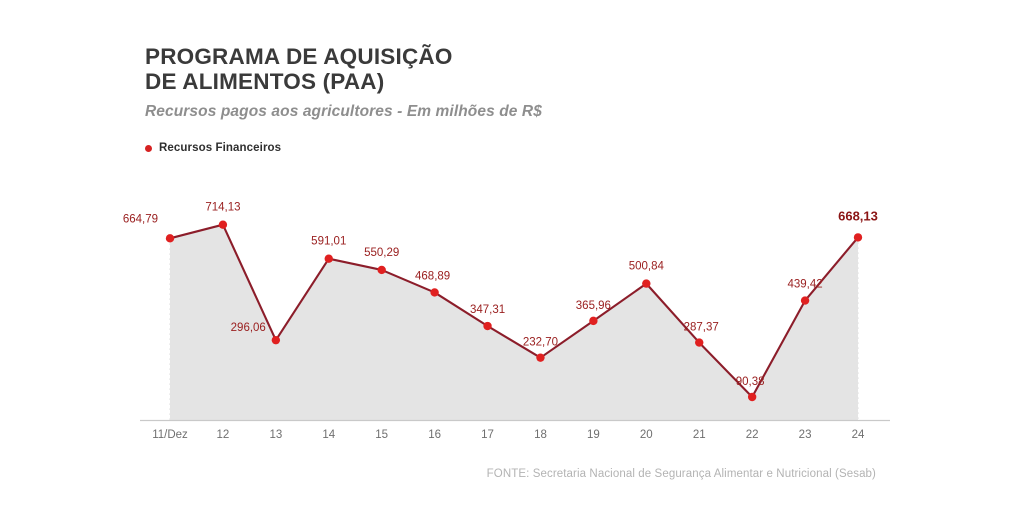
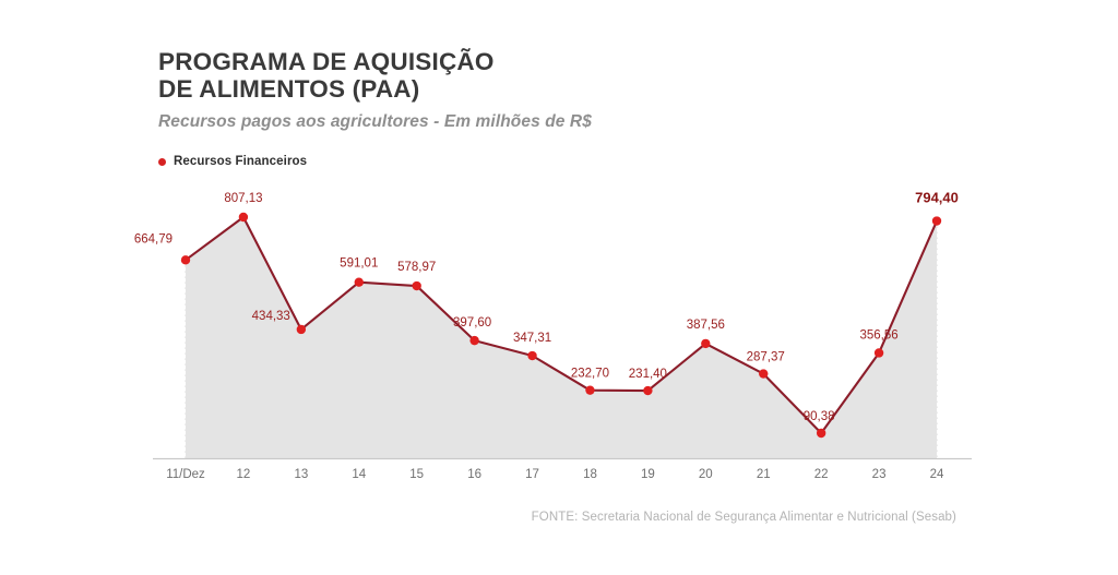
12: 714,13 -> 807,13
13: 296,06 -> 434,33
15: 550,29 -> 578,97
16: 468,89 -> 397,60
19: 365,96 -> 231,40
20: 500,84 -> 387,56
23: 439,42 -> 356,56
24: 668,13 -> 794,40
